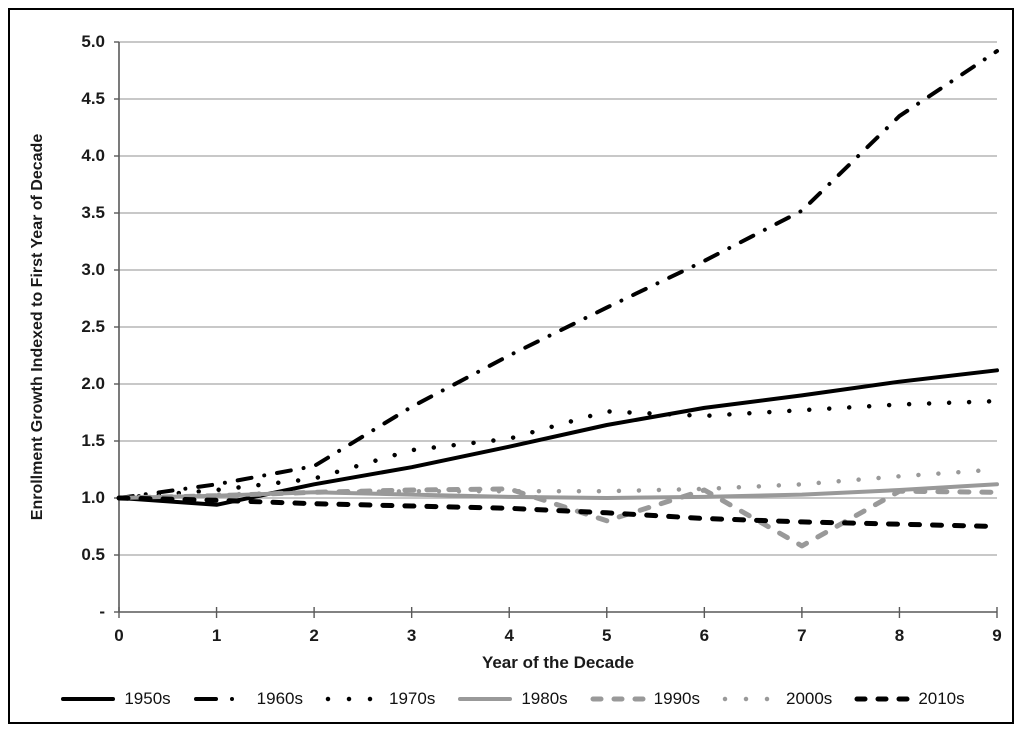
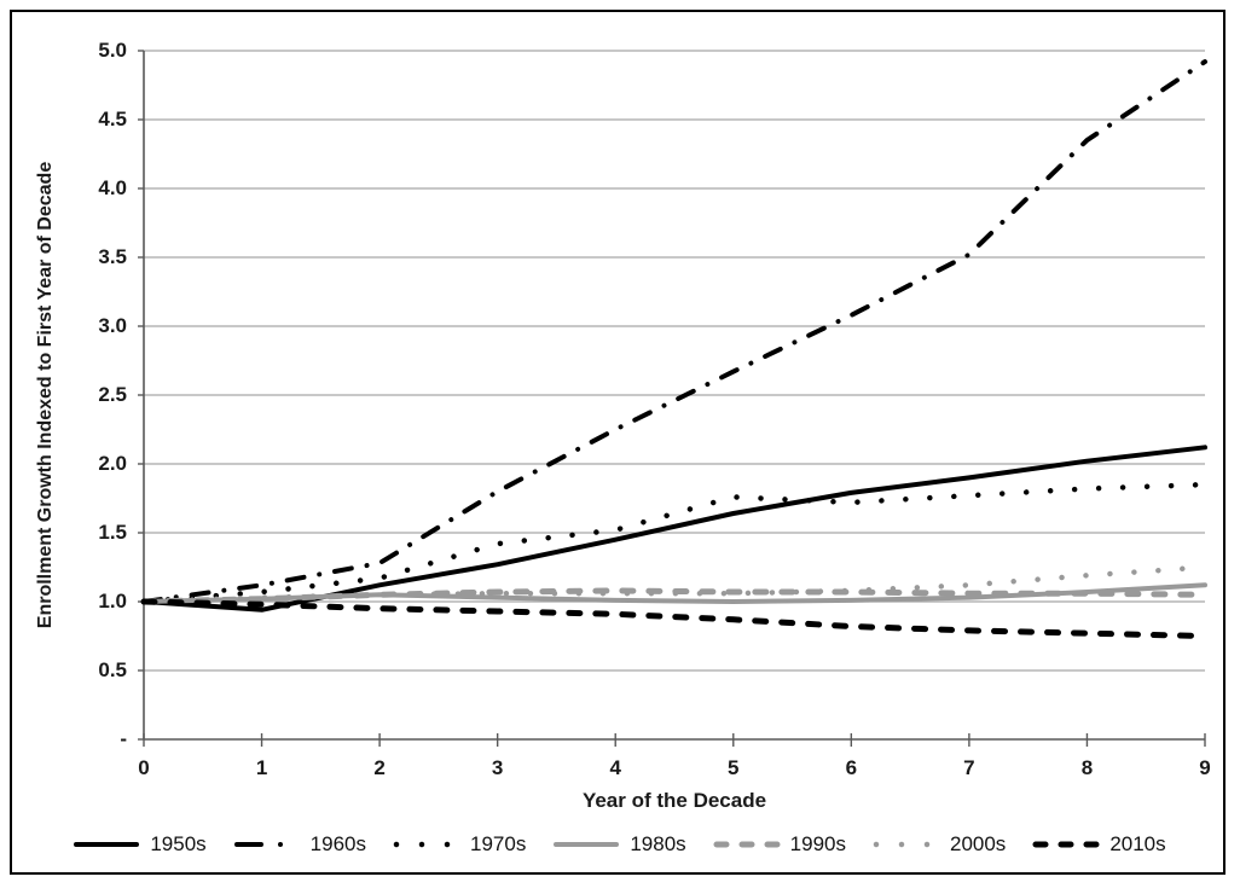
1990s/5: 0.80 -> 1.07
1990s/7: 0.58 -> 1.06
